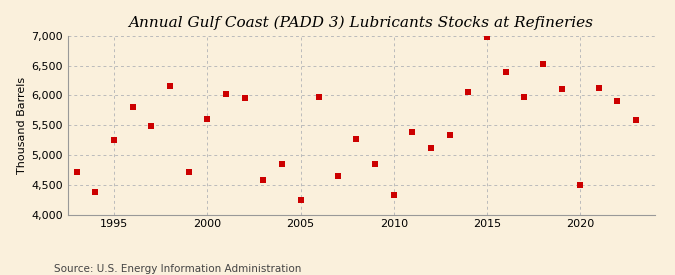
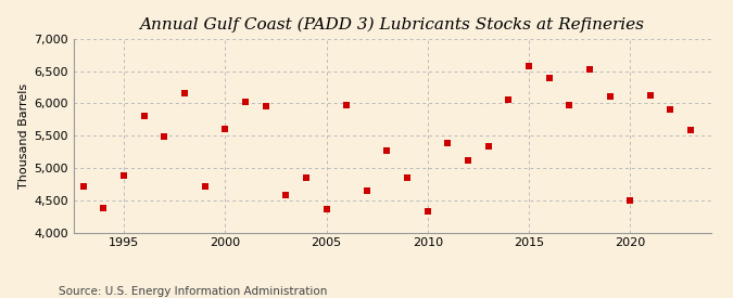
1995: 5,250 -> 4,880
2005: 4,250 -> 4,360
2015: 6,980 -> 6,580
